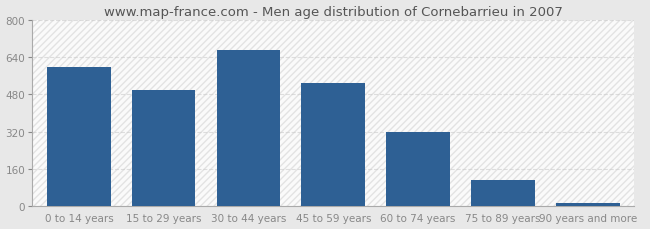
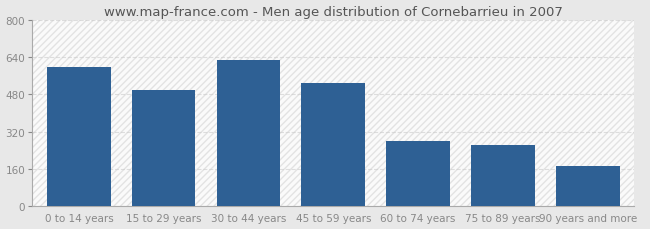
30 to 44 years: 670 -> 630
60 to 74 years: 320 -> 280
75 to 89 years: 110 -> 260
90 years and more: 10 -> 170
